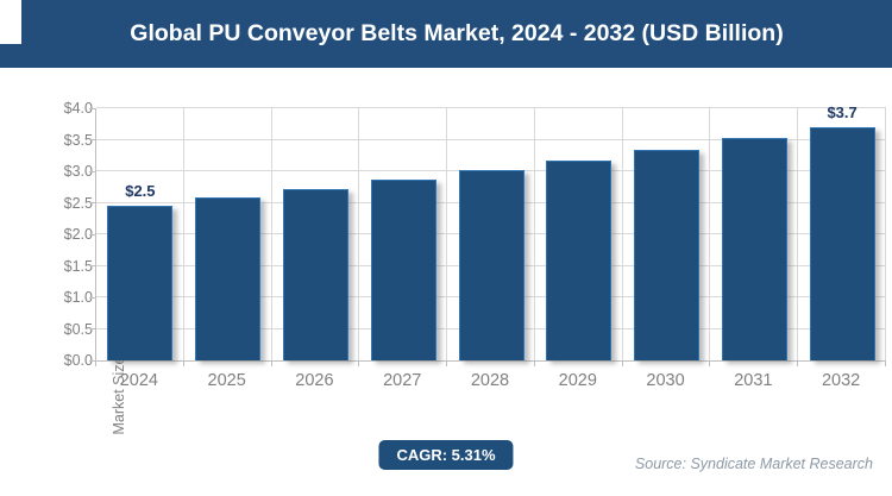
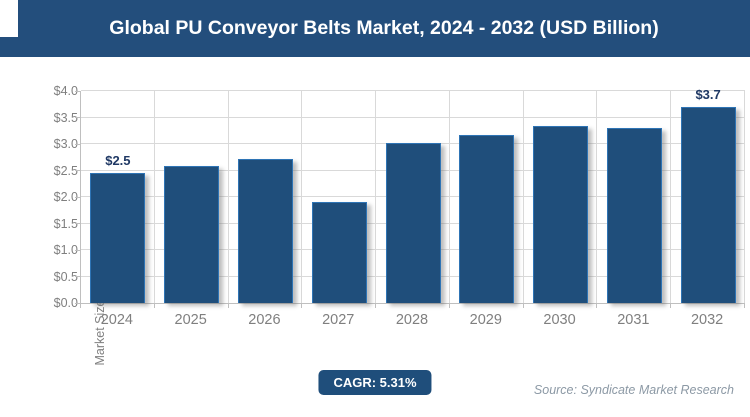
2027: $2.9 -> $1.9
2031: $3.5 -> $3.3
